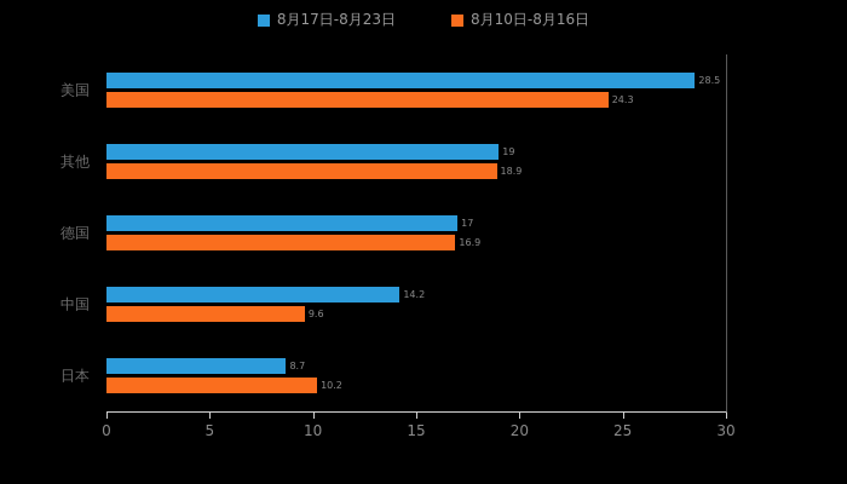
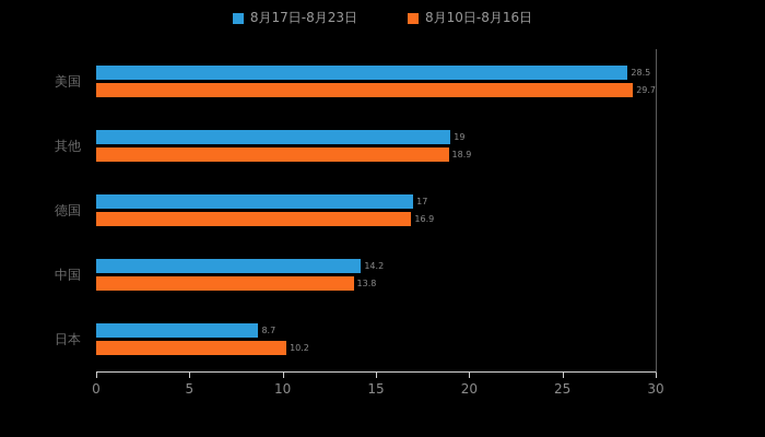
8月10日-8月16日/美国: 24.3 -> 29.7
8月10日-8月16日/中国: 9.6 -> 13.8
